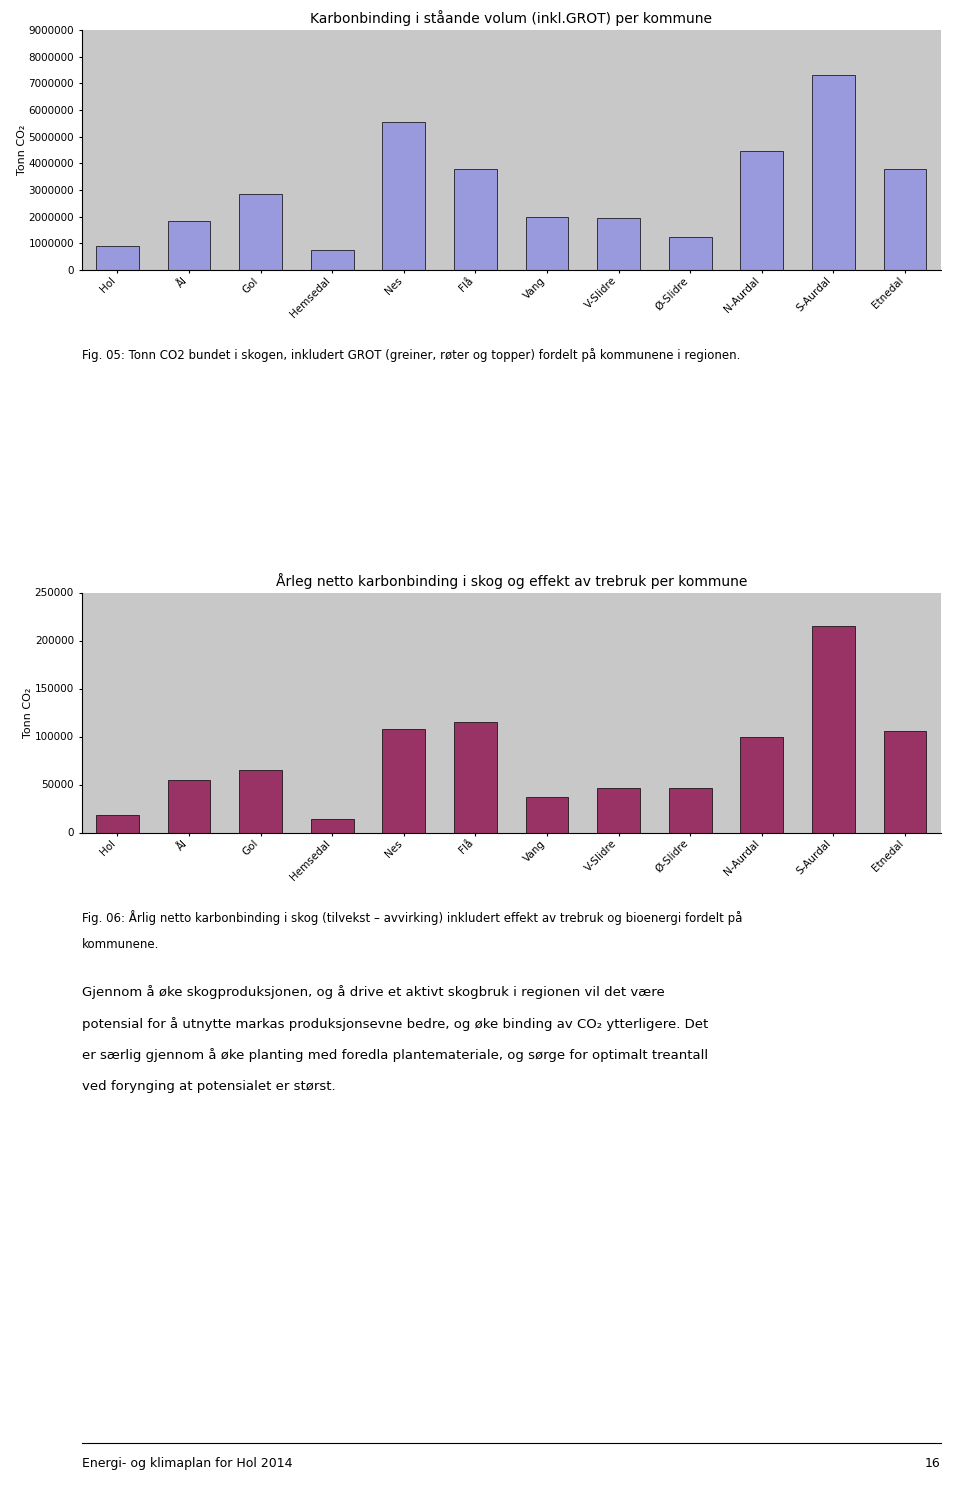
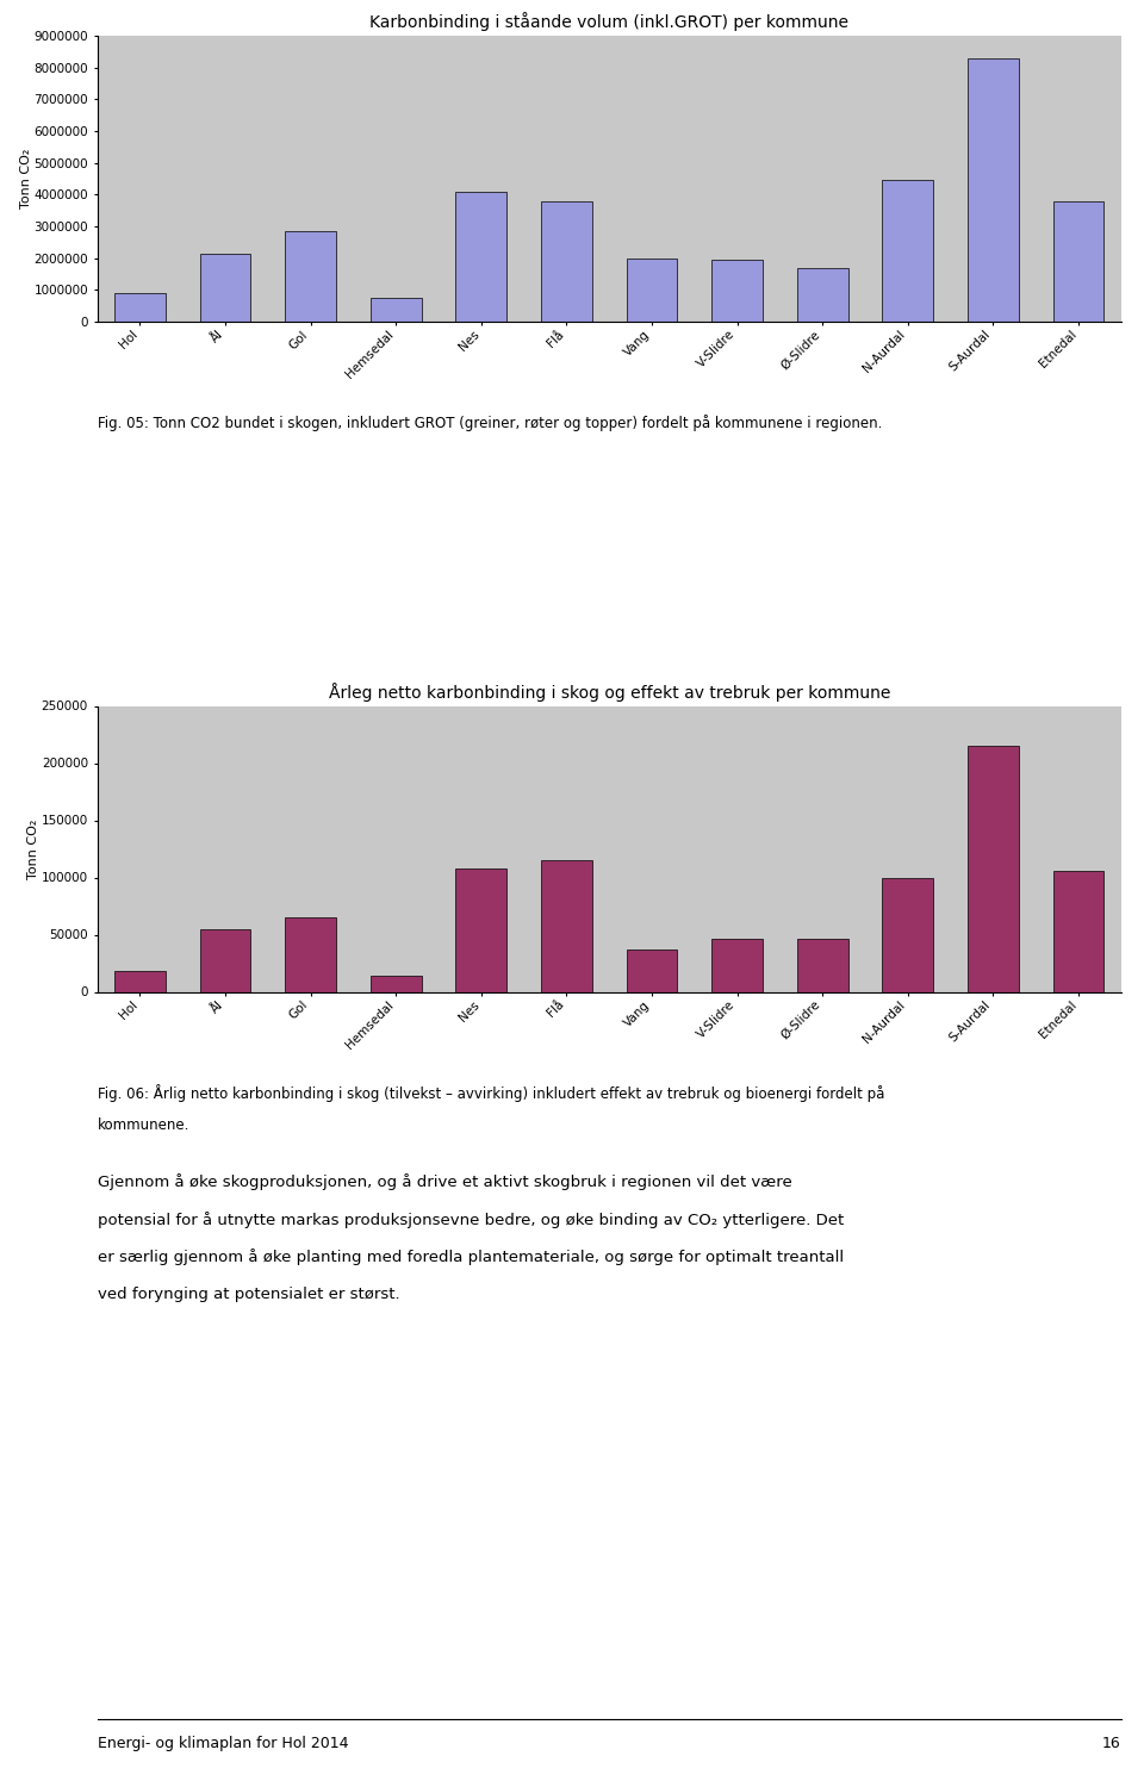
Karbonbinding i ståande volum (inkl.GROT) per kommune/Ål: 1850000 -> 2150000
Karbonbinding i ståande volum (inkl.GROT) per kommune/Nes: 5550000 -> 4100000
Karbonbinding i ståande volum (inkl.GROT) per kommune/Ø-Slidre: 1250000 -> 1700000
Karbonbinding i ståande volum (inkl.GROT) per kommune/S-Aurdal: 7300000 -> 8300000
